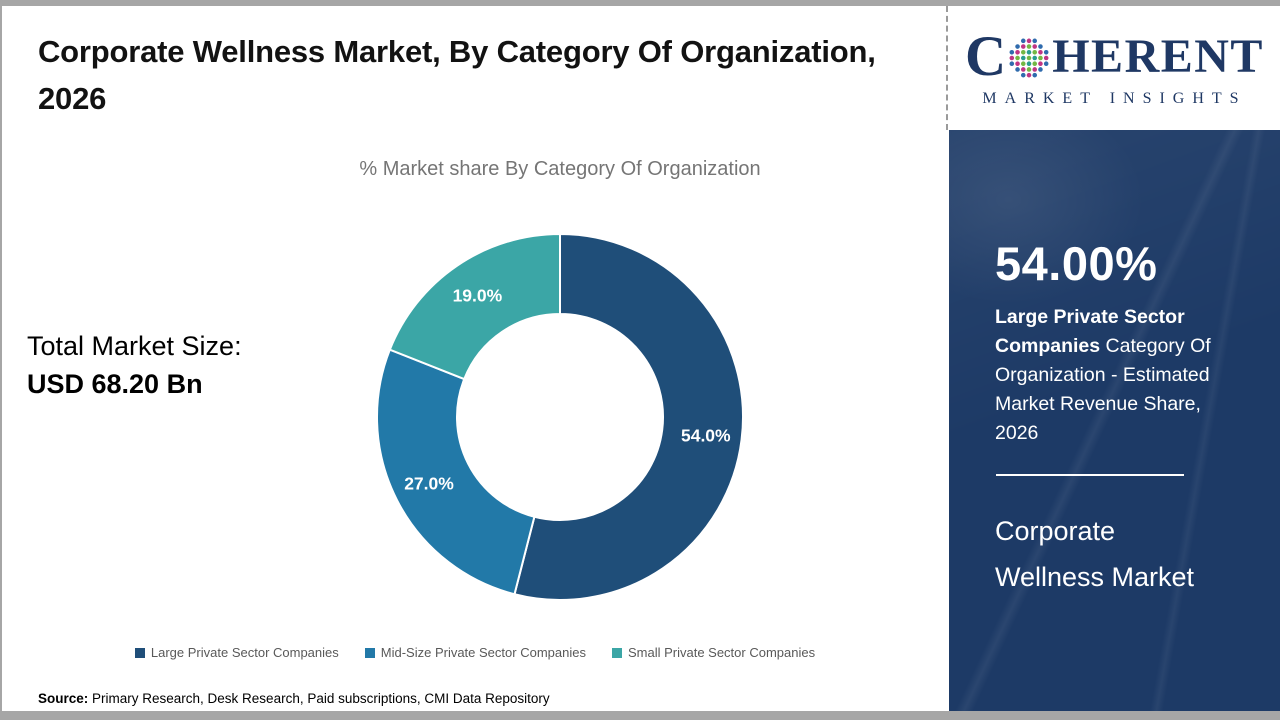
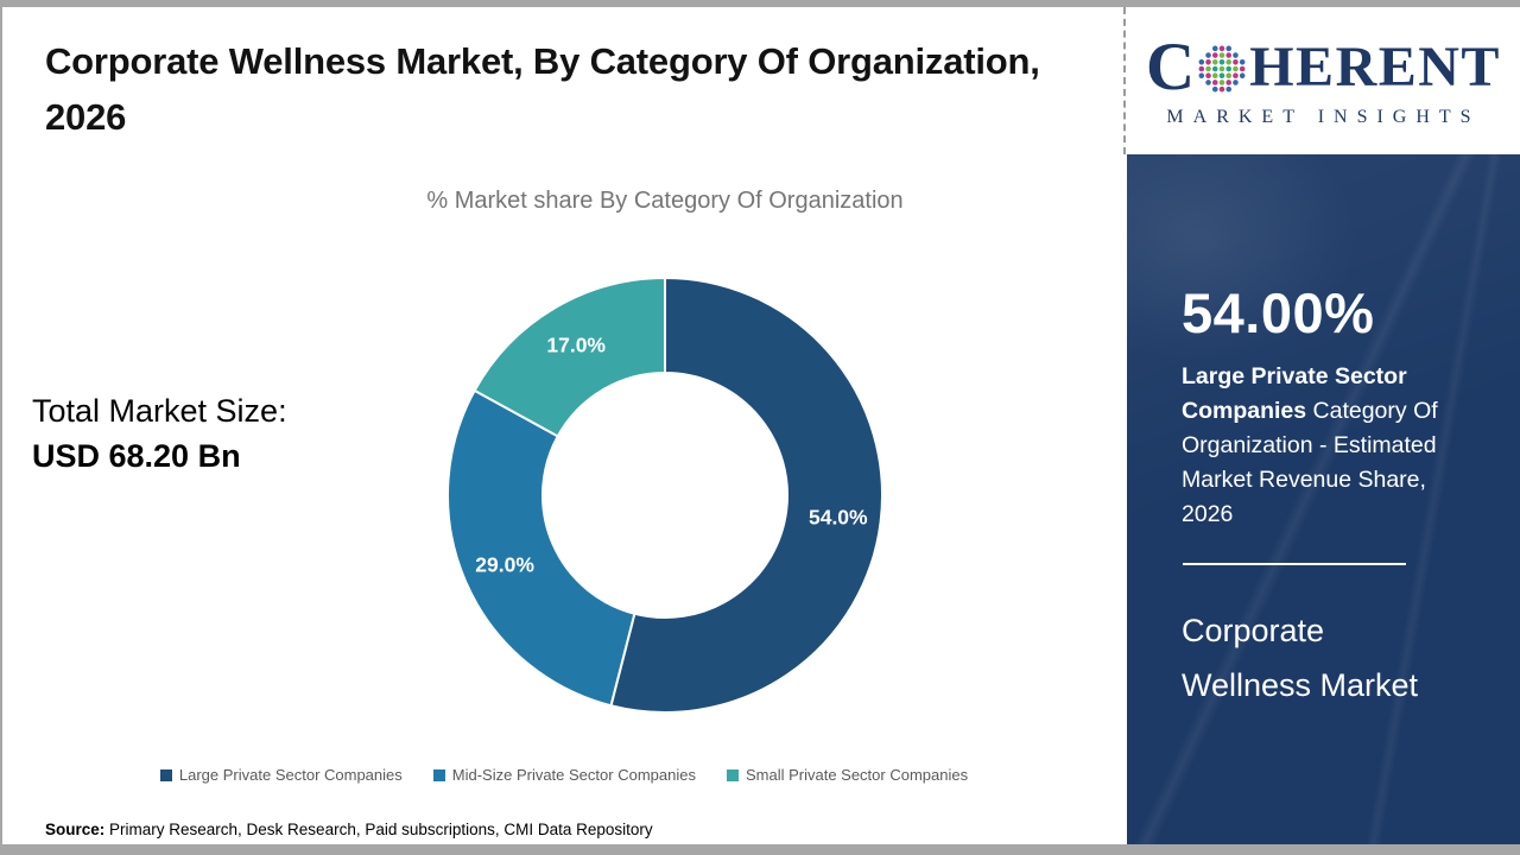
Mid-Size Private Sector Companies: 27.0% -> 29.0%
Small Private Sector Companies: 19.0% -> 17.0%
